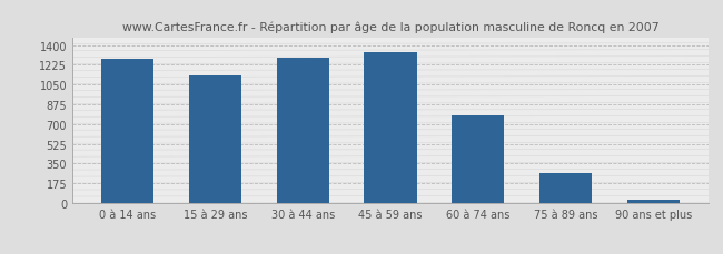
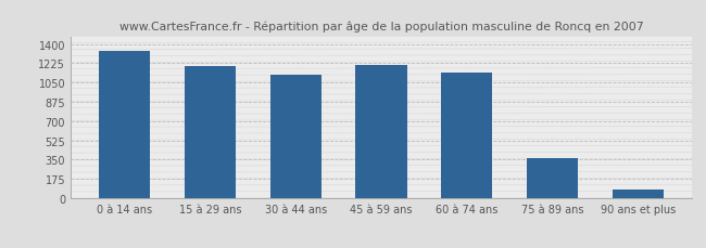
0 à 14 ans: 1280 -> 1340
15 à 29 ans: 1130 -> 1200
30 à 44 ans: 1280 -> 1120
45 à 59 ans: 1340 -> 1210
60 à 74 ans: 780 -> 1140
75 à 89 ans: 270 -> 360
90 ans et plus: 30 -> 80
